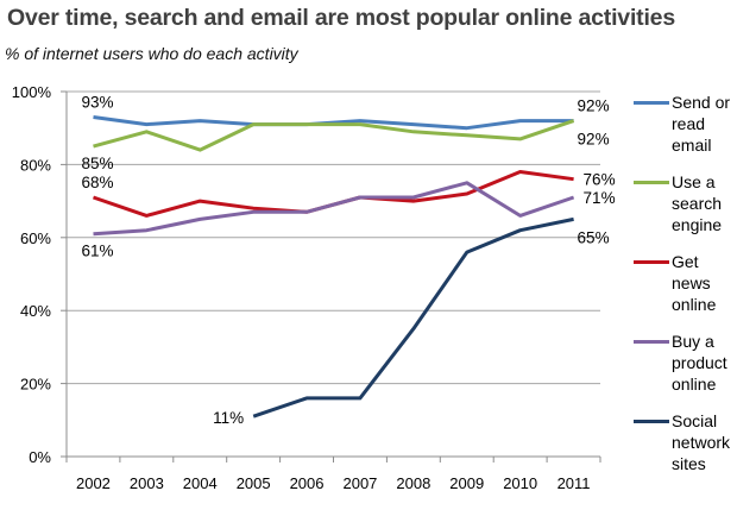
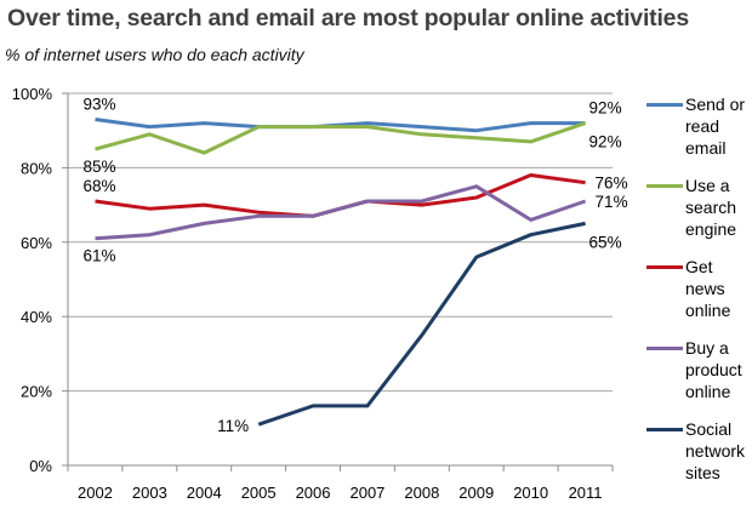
Get news online/2003: 66% -> 69%
